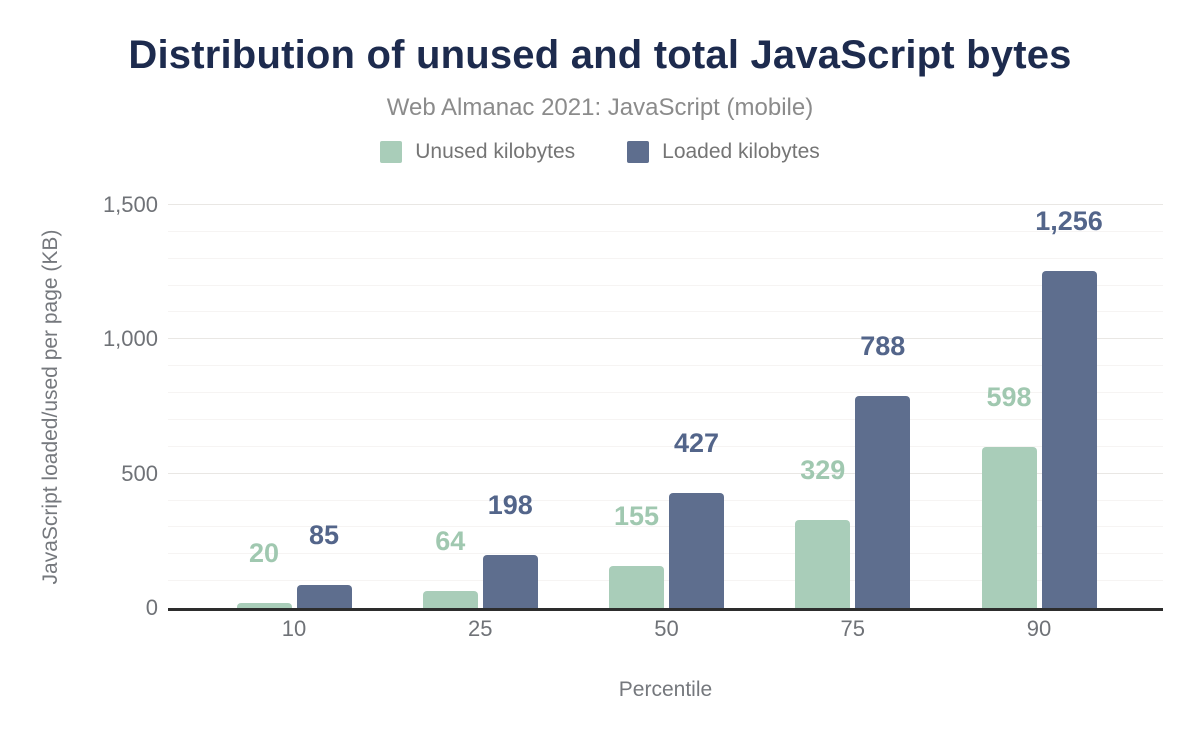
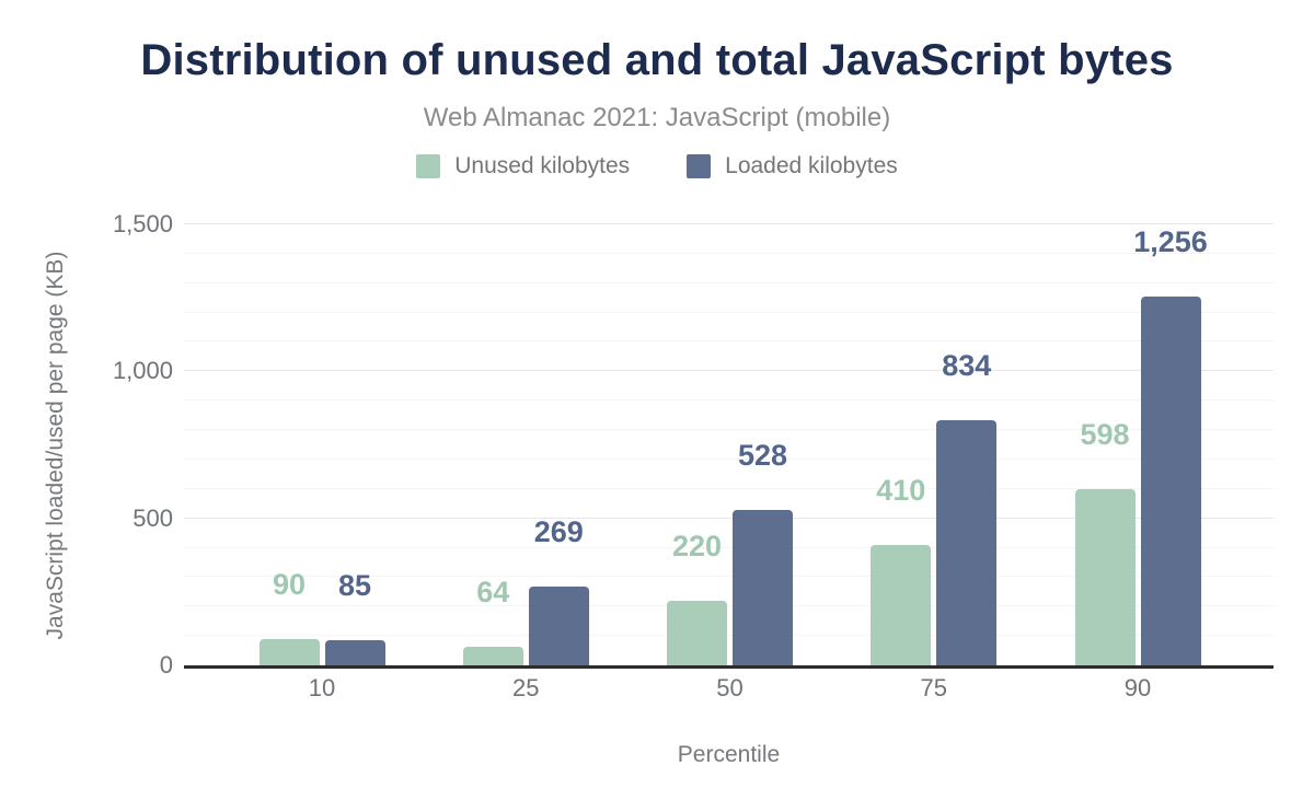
Unused kilobytes/10: 20 -> 90
Loaded kilobytes/25: 198 -> 269
Unused kilobytes/50: 155 -> 220
Loaded kilobytes/50: 427 -> 528
Unused kilobytes/75: 329 -> 410
Loaded kilobytes/75: 788 -> 834
